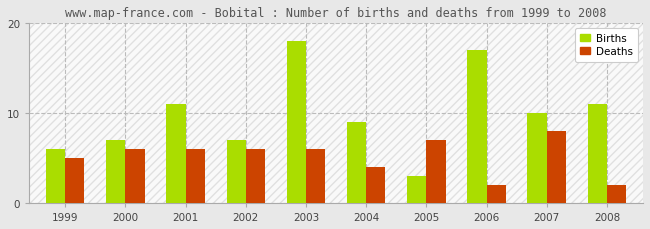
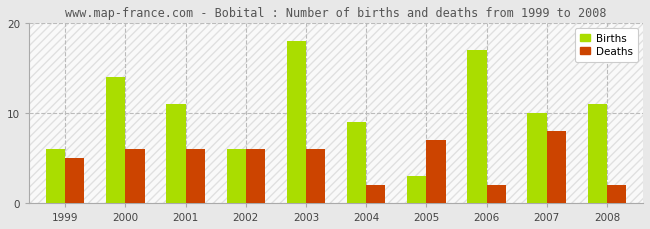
Births/2000: 7 -> 14
Births/2002: 7 -> 6
Deaths/2004: 4 -> 2
